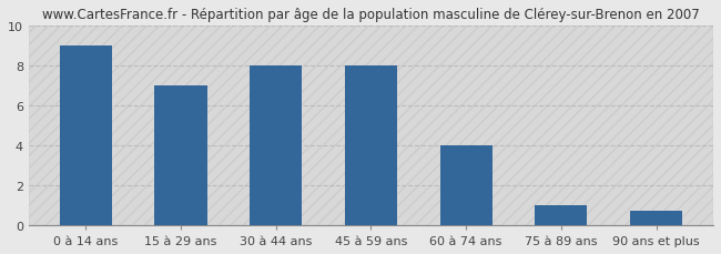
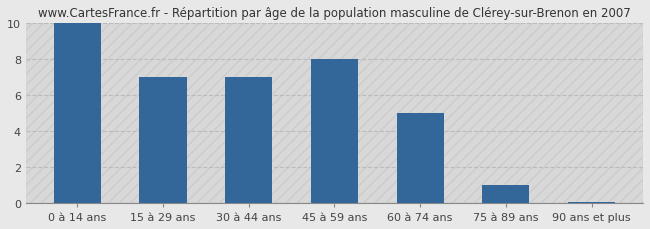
0 à 14 ans: 9.0 -> 10.0
30 à 44 ans: 8.0 -> 7.0
60 à 74 ans: 4.0 -> 5.0
90 ans et plus: 0.7 -> 0.1
